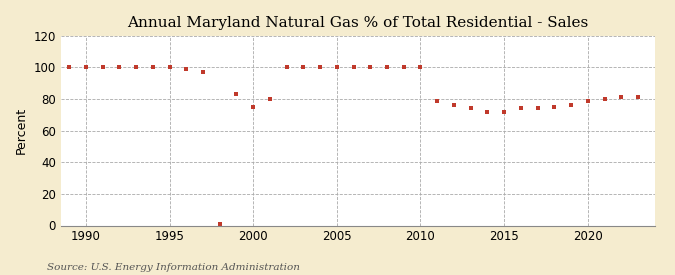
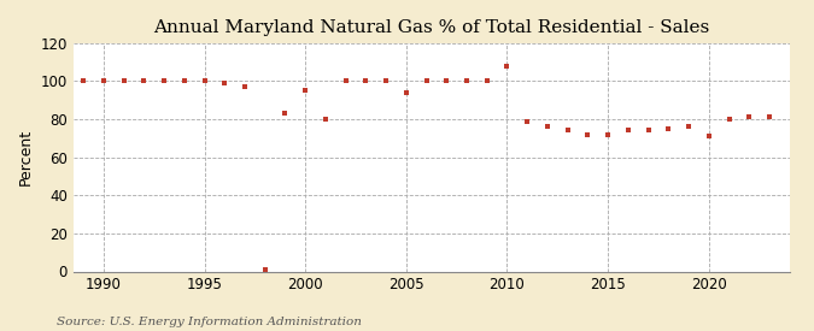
2000: 75 -> 95
2005: 100 -> 94
2010: 100 -> 108
2020: 79 -> 71
